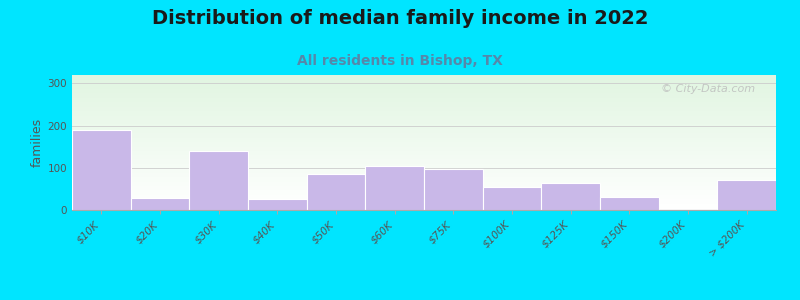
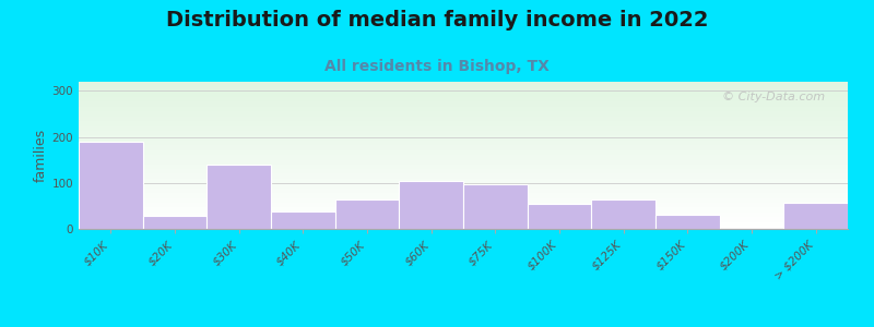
$40K: 25 -> 38
$50K: 85 -> 65
> $200K: 70 -> 58
